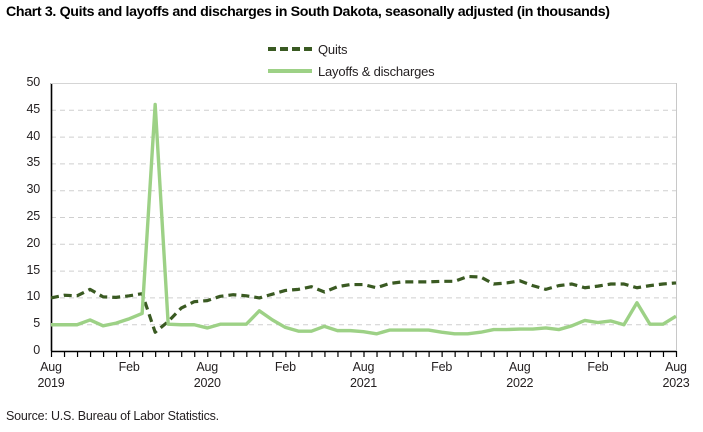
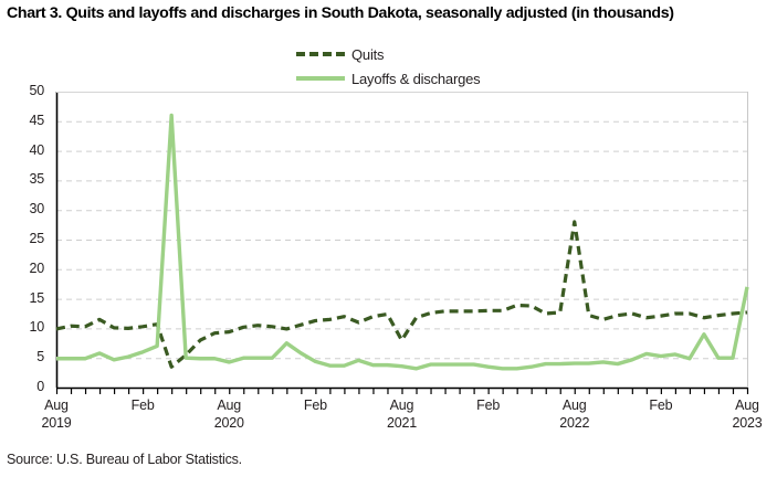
Quits/Aug 2021: 12 -> 8
Quits/Aug 2022: 13 -> 28
Layoffs & discharges/Aug 2023: 6 -> 17
